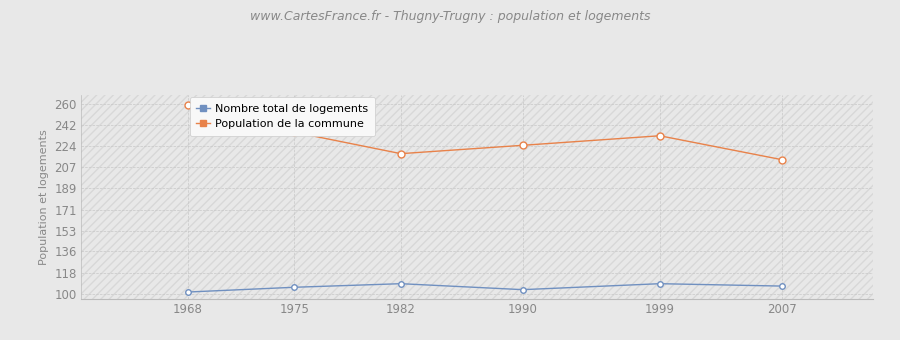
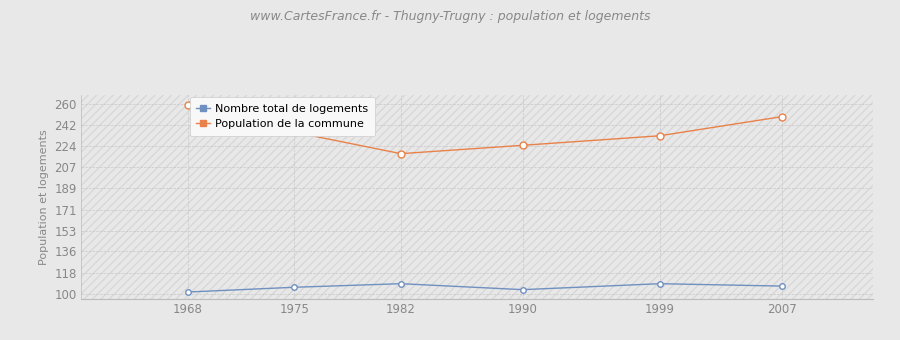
Population de la commune/2007: 213 -> 249
